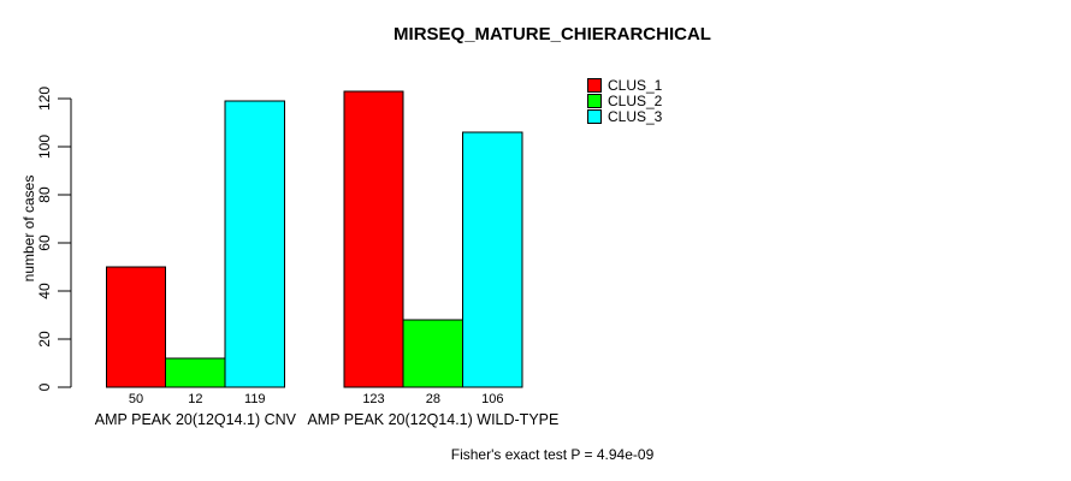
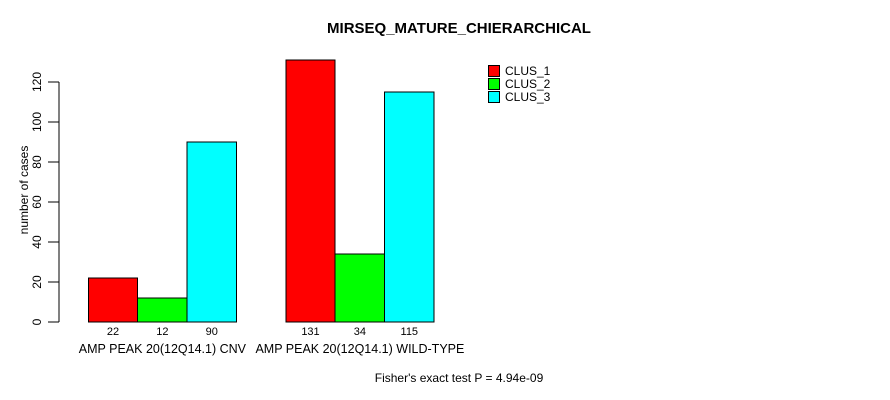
CLUS_1/AMP PEAK 20(12Q14.1) CNV: 50 -> 22
CLUS_3/AMP PEAK 20(12Q14.1) CNV: 119 -> 90
CLUS_1/AMP PEAK 20(12Q14.1) WILD-TYPE: 123 -> 131
CLUS_2/AMP PEAK 20(12Q14.1) WILD-TYPE: 28 -> 34
CLUS_3/AMP PEAK 20(12Q14.1) WILD-TYPE: 106 -> 115
